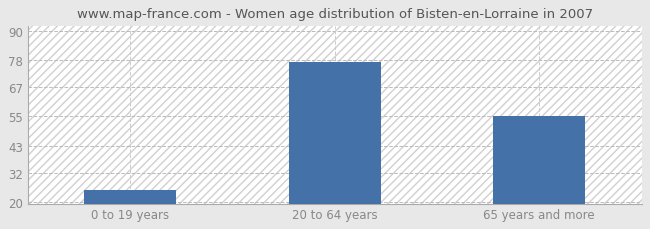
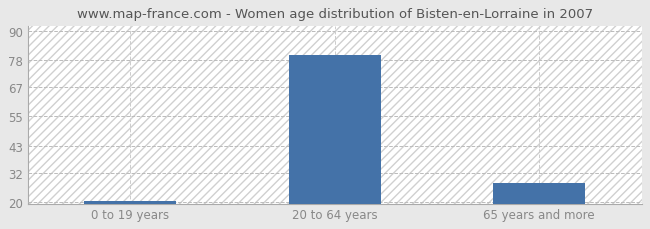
0 to 19 years: 25.0 -> 20.5
20 to 64 years: 77.0 -> 80.0
65 years and more: 55.0 -> 28.0
